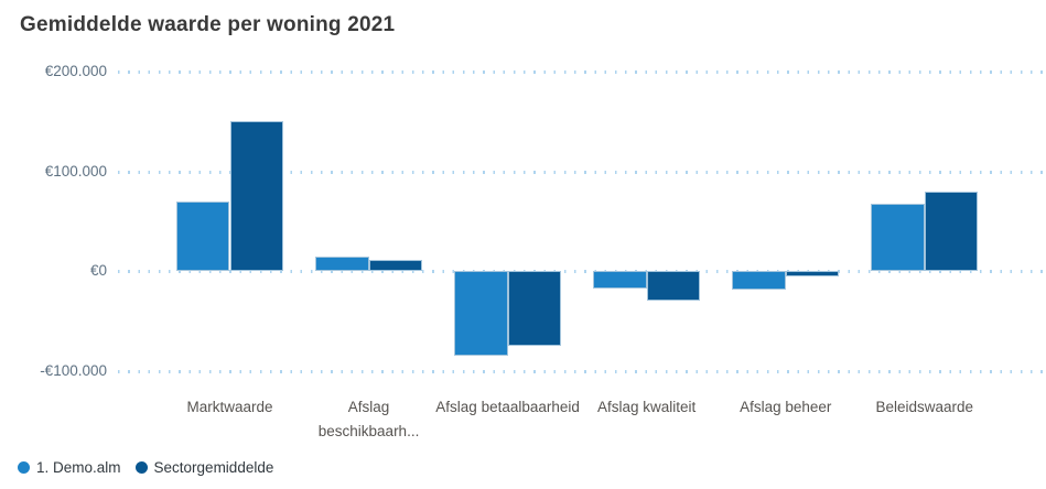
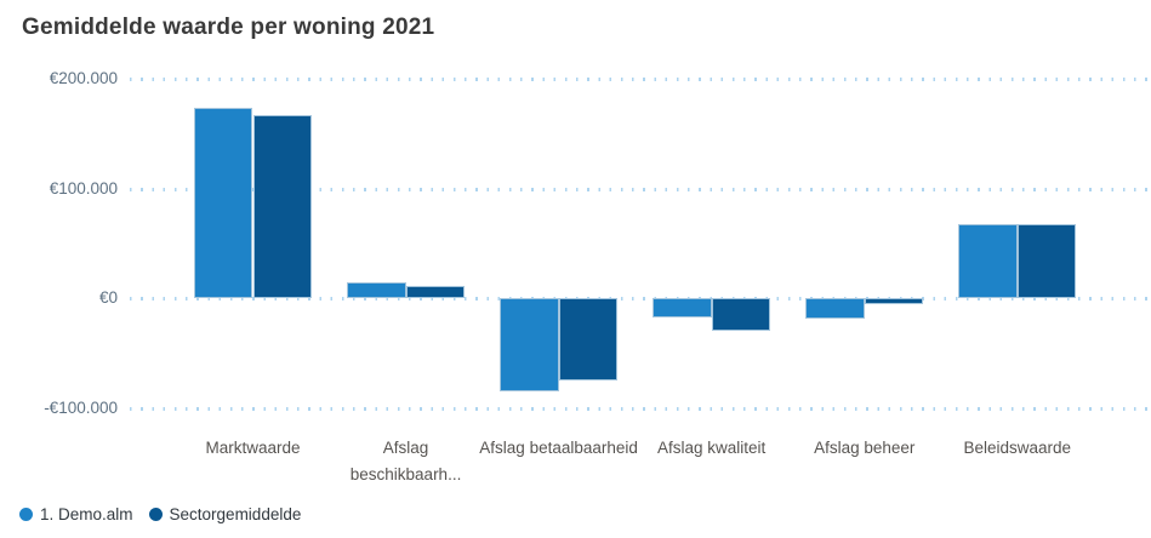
1. Demo.alm/Marktwaarde: €70000 -> €170000
Sectorgemiddelde/Marktwaarde: €150000 -> €170000
Sectorgemiddelde/Beleidswaarde: €80000 -> €70000
